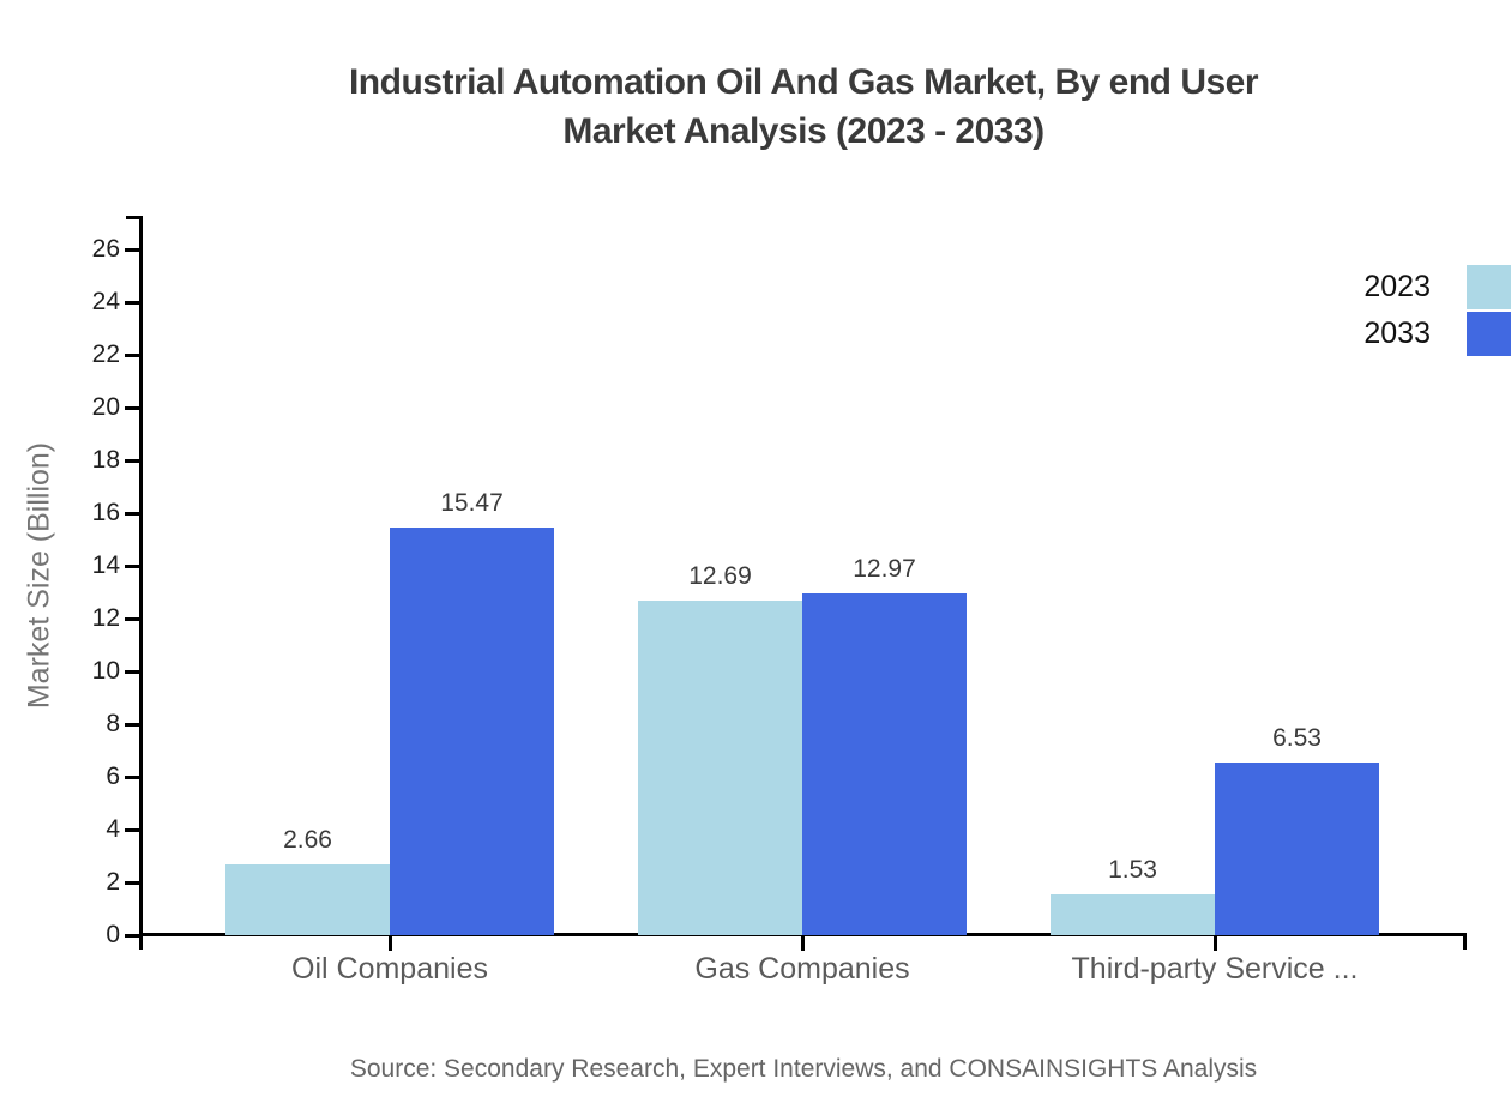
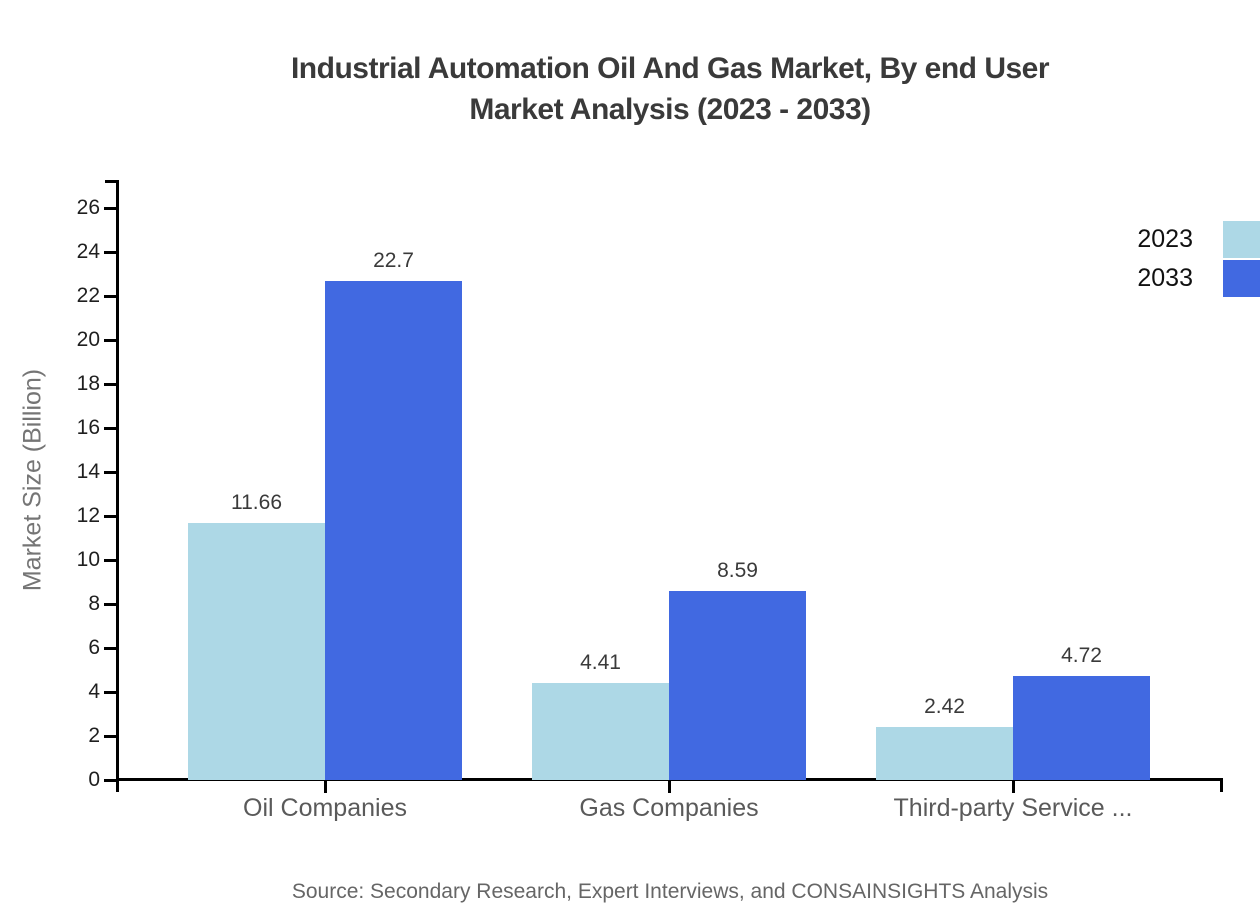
2023/Oil Companies: 2.66 -> 11.66
2033/Oil Companies: 15.47 -> 22.7
2023/Gas Companies: 12.69 -> 4.41
2033/Gas Companies: 12.97 -> 8.59
2023/Third-party Service ...: 1.53 -> 2.42
2033/Third-party Service ...: 6.53 -> 4.72
